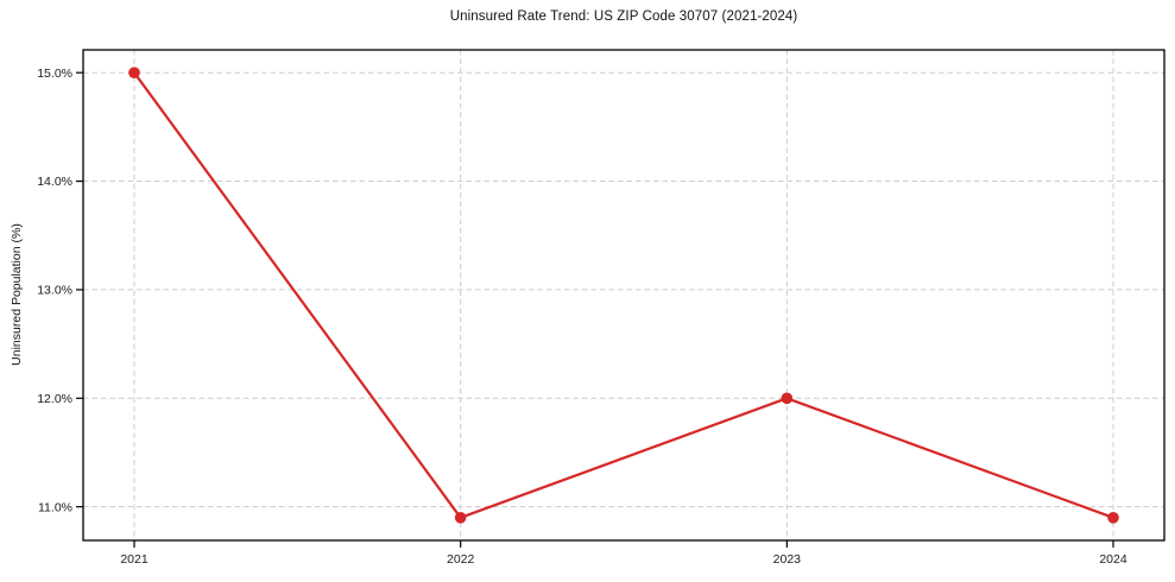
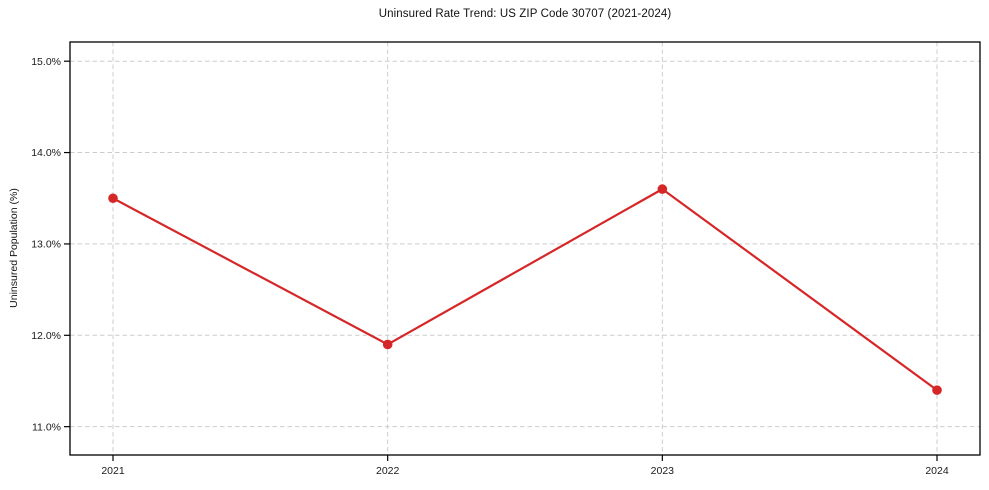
2021: 15.0% -> 13.5%
2022: 10.9% -> 11.9%
2023: 12.0% -> 13.6%
2024: 10.9% -> 11.4%
